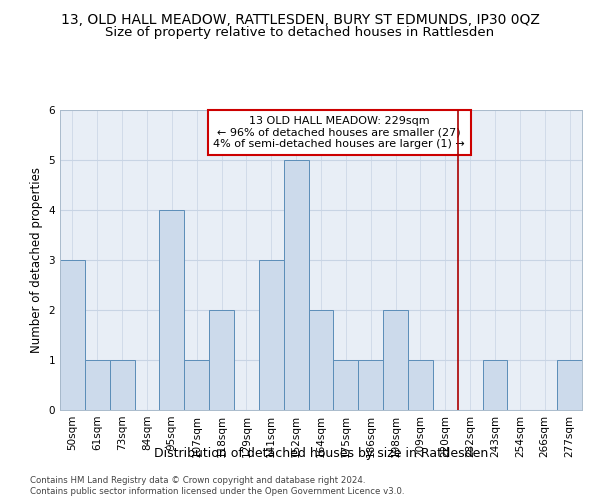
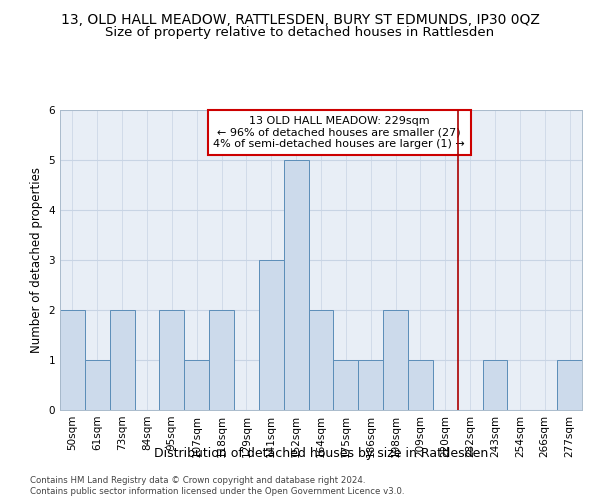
50sqm: 3 -> 2
73sqm: 1 -> 2
95sqm: 4 -> 2
